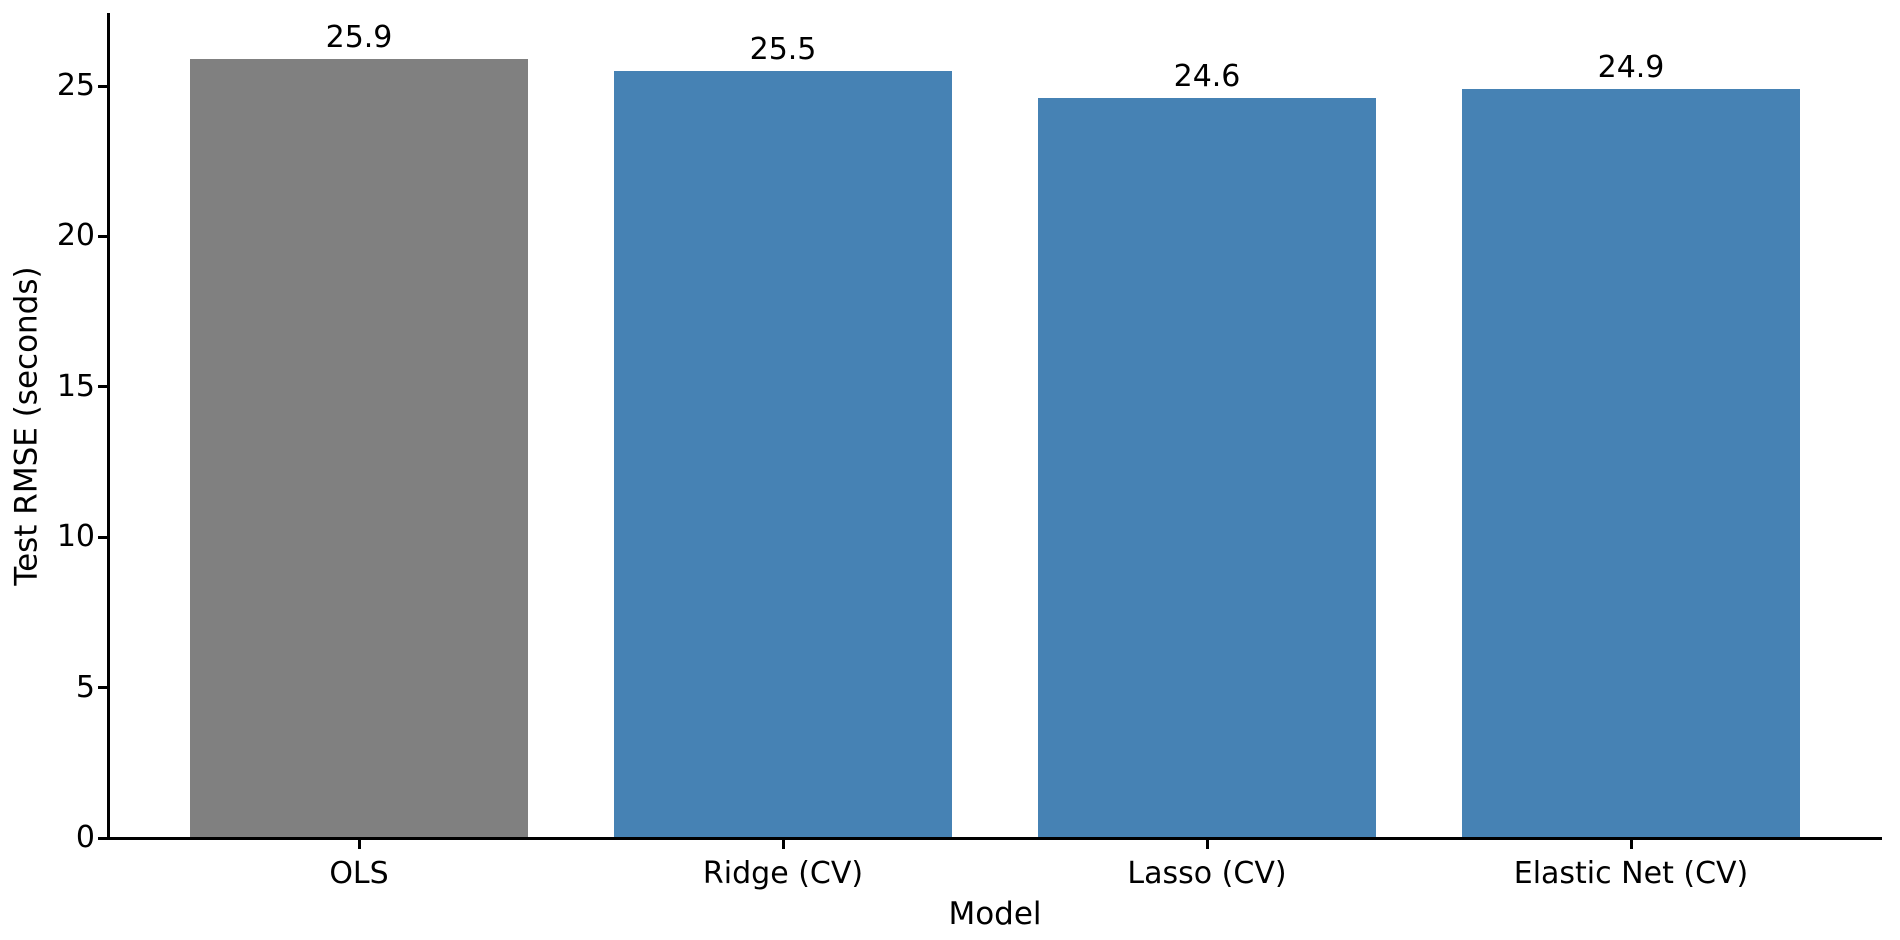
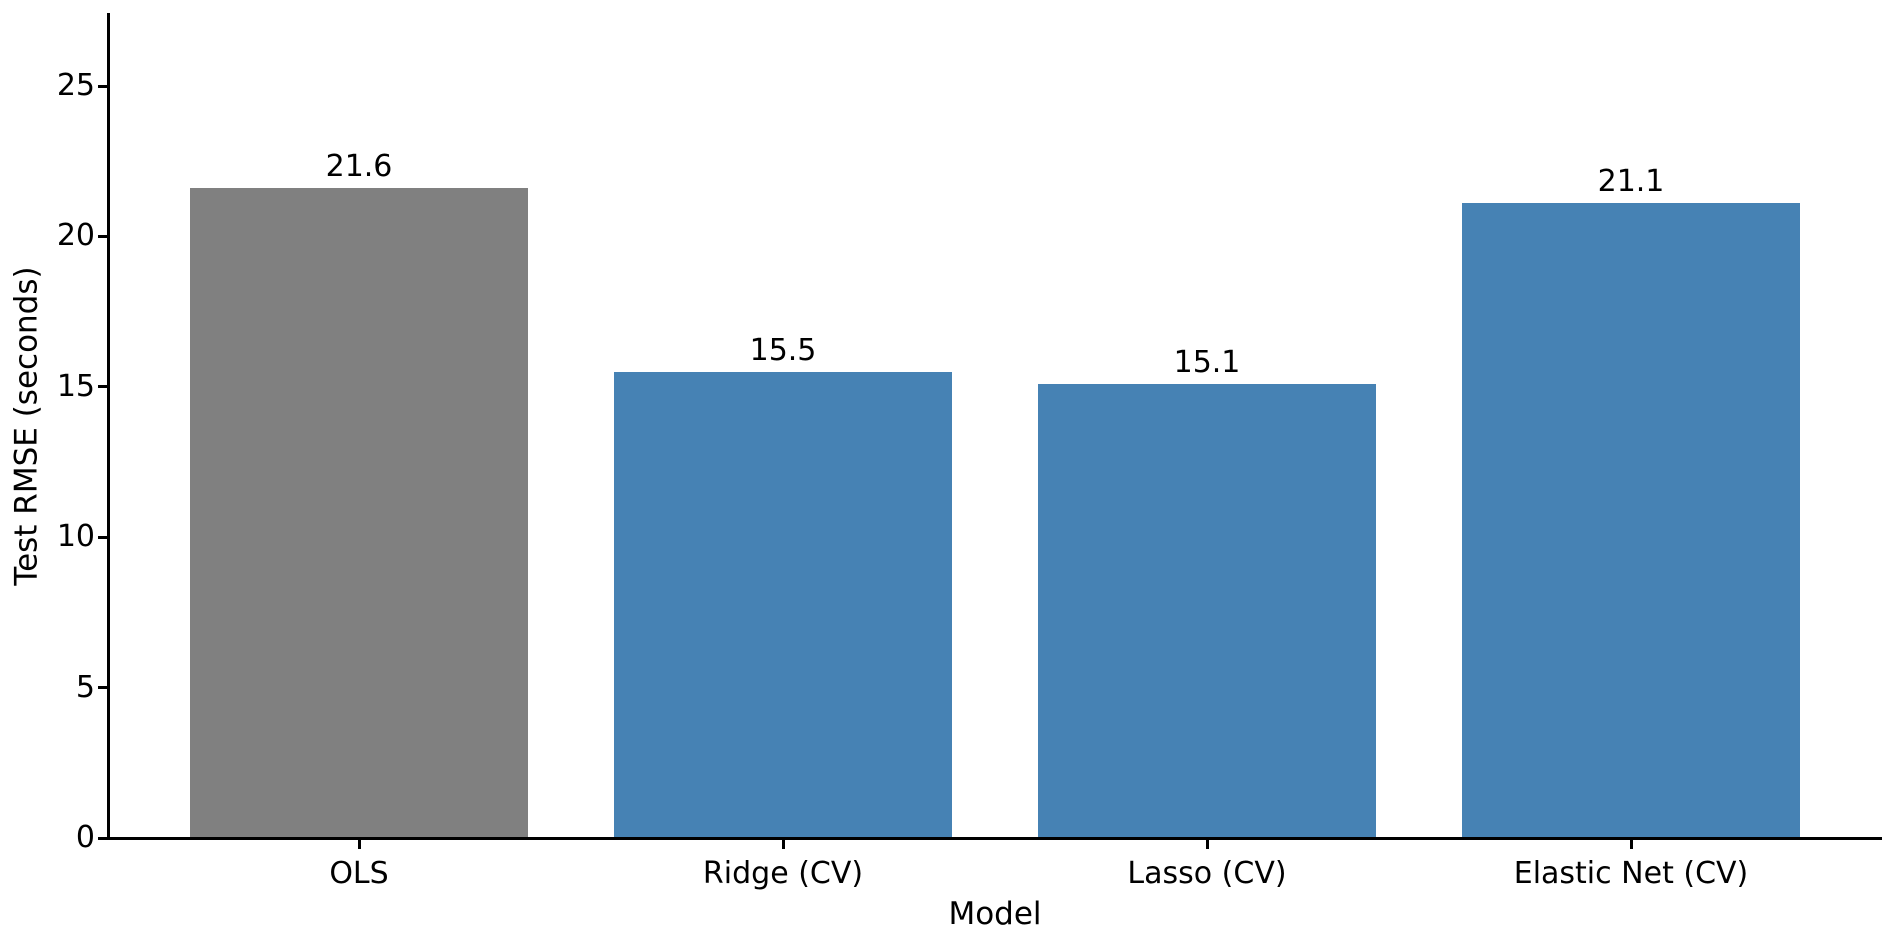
OLS: 25.9 -> 21.6
Ridge (CV): 25.5 -> 15.5
Lasso (CV): 24.6 -> 15.1
Elastic Net (CV): 24.9 -> 21.1
